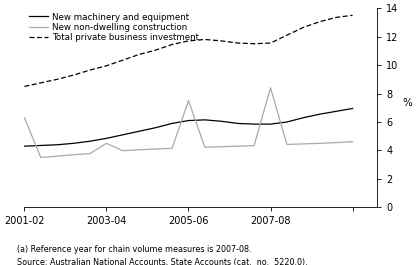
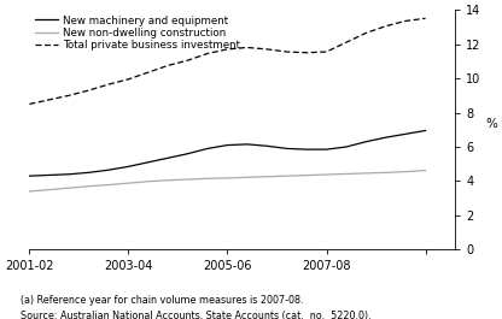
New non-dwelling construction/2001-02: 6.3 -> 3.4
New non-dwelling construction/2003-04: 4.5 -> 3.9
New non-dwelling construction/2005-06: 7.5 -> 4.2
New non-dwelling construction/2007-08: 8.4 -> 4.4
